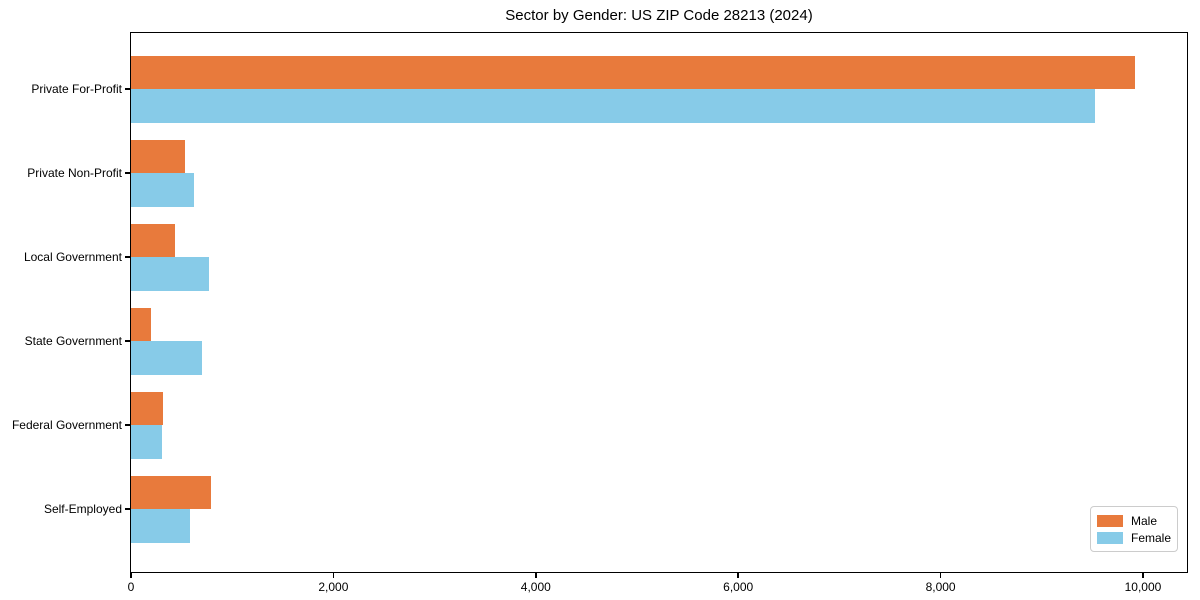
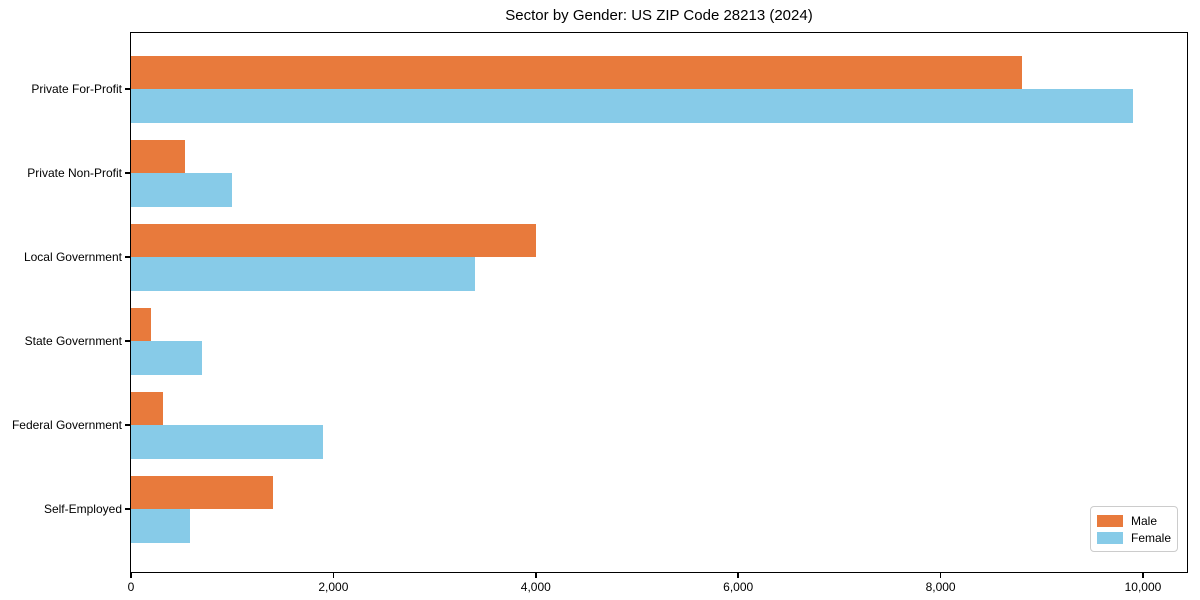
Male/Private For-Profit: 9900 -> 8800
Female/Private For-Profit: 9500 -> 9900
Female/Private Non-Profit: 600 -> 1000
Male/Local Government: 400 -> 4000
Female/Local Government: 800 -> 3400
Female/Federal Government: 300 -> 1900
Male/Self-Employed: 800 -> 1400
